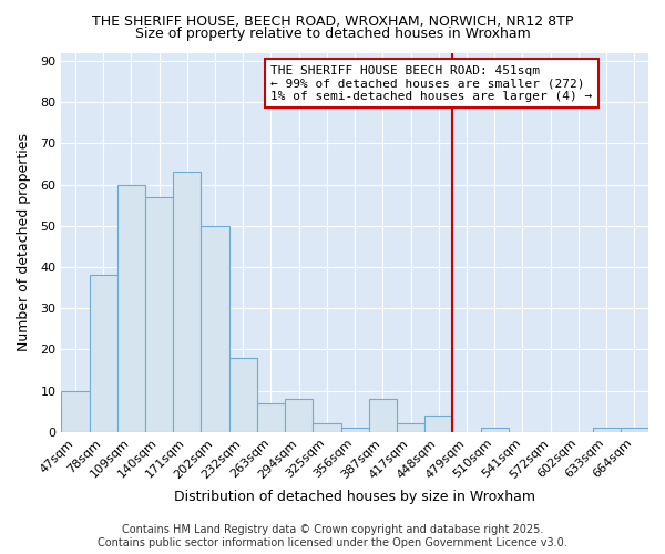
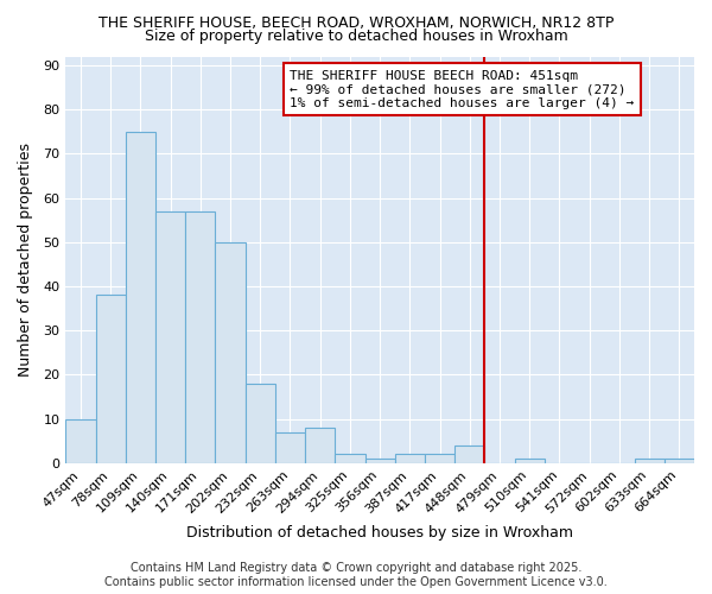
109sqm: 60 -> 75
171sqm: 63 -> 57
387sqm: 8 -> 2
